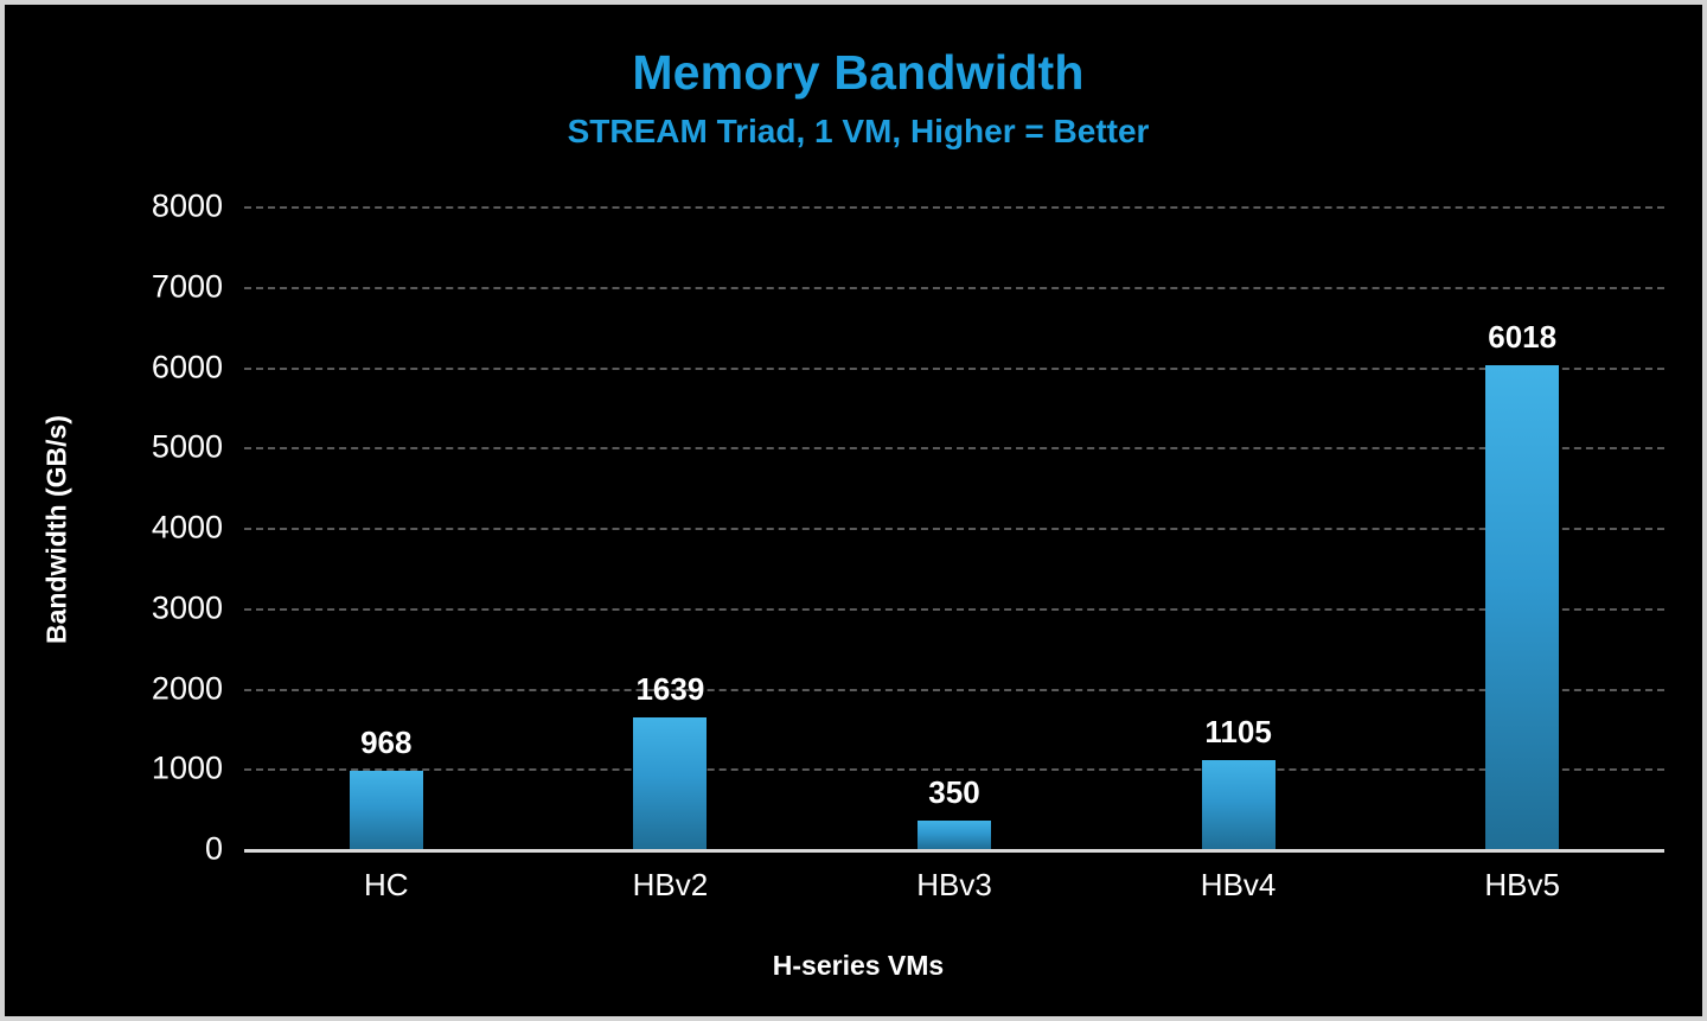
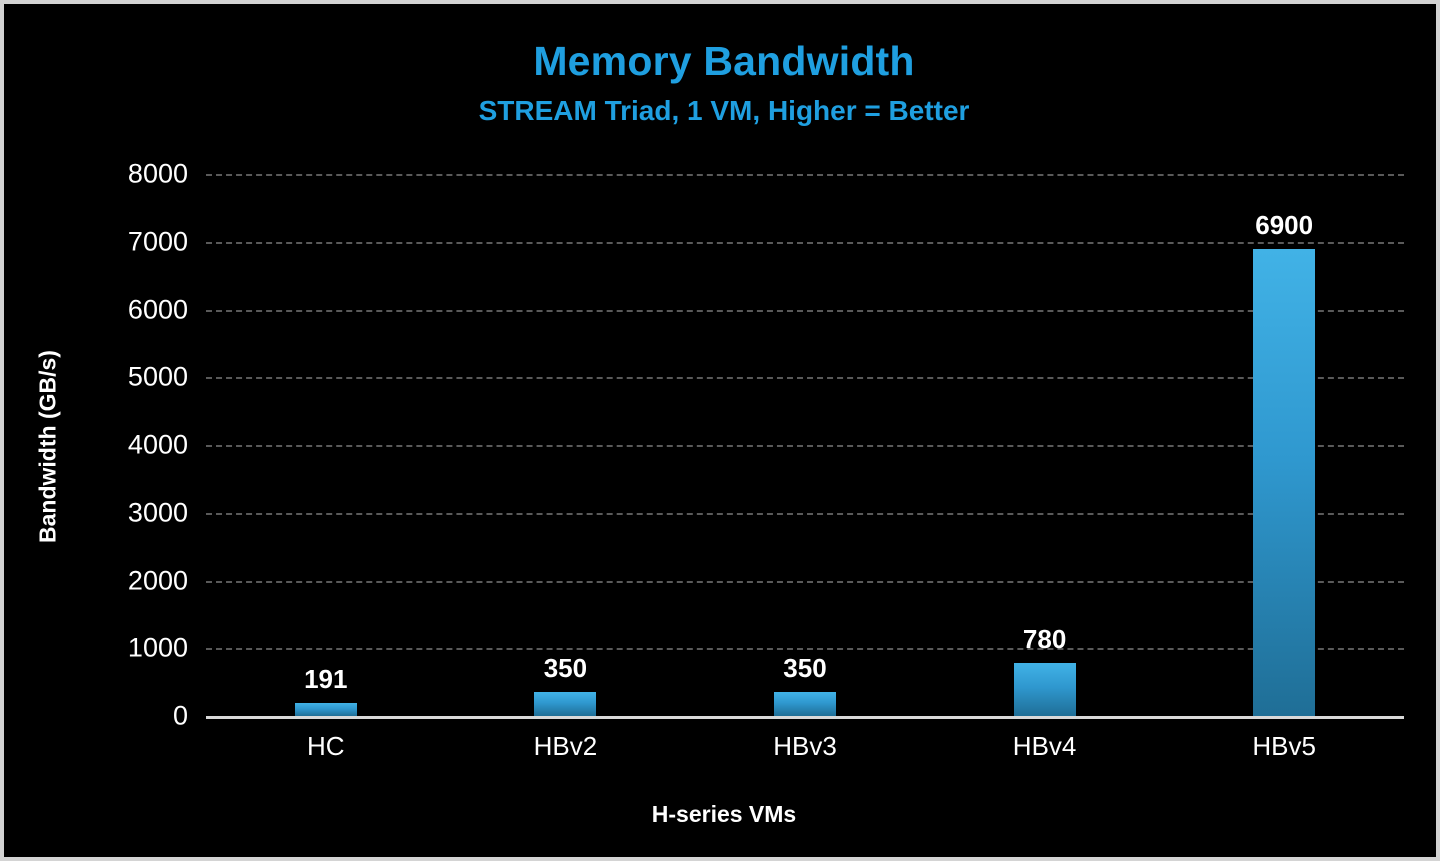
HC: 968 -> 191
HBv2: 1639 -> 350
HBv4: 1105 -> 780
HBv5: 6018 -> 6900
